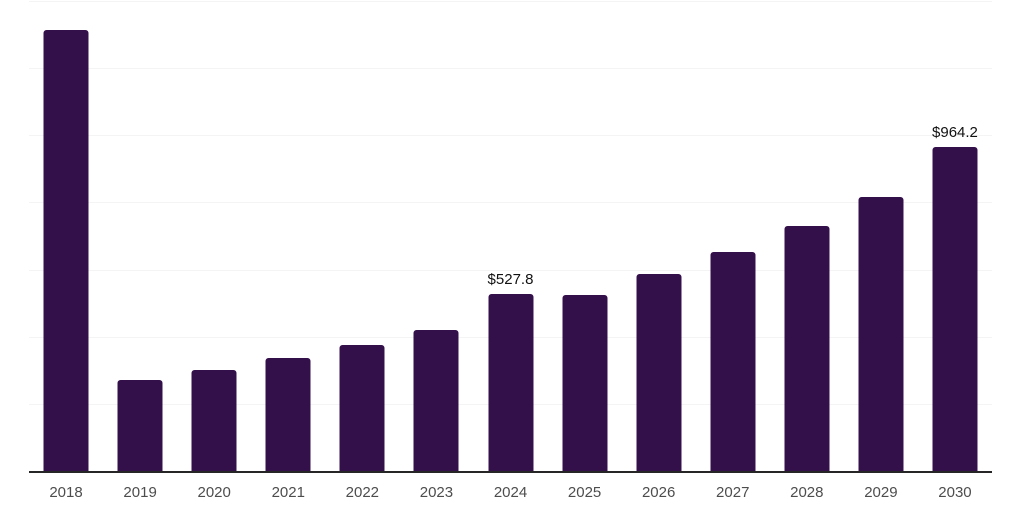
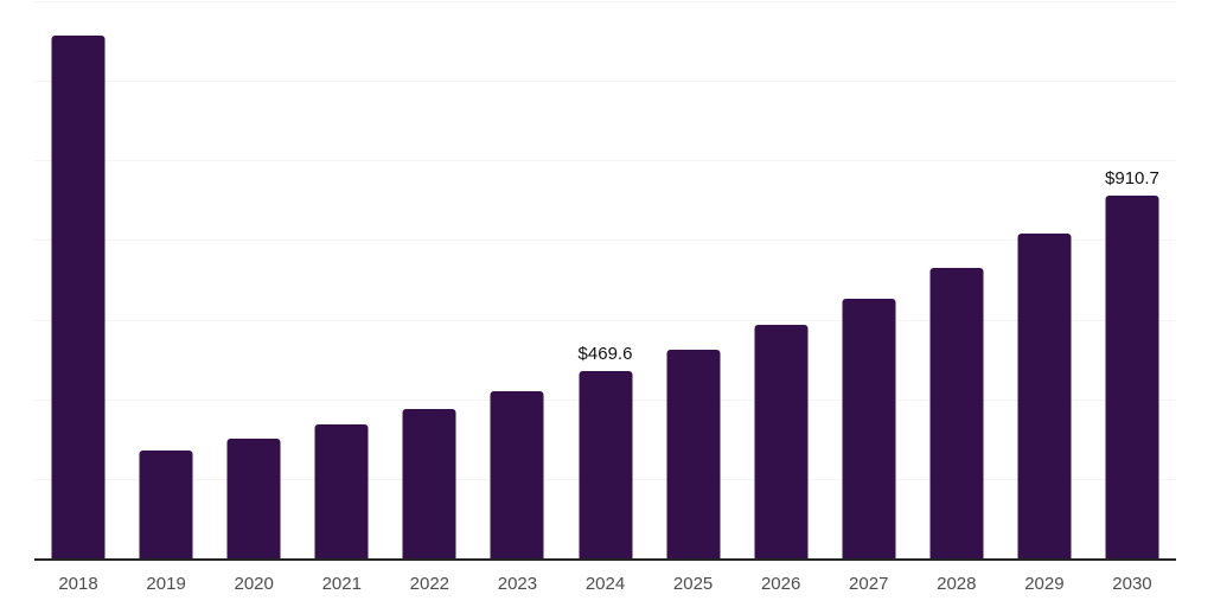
2024: $527.8 -> $469.6
2030: $964.2 -> $910.7
